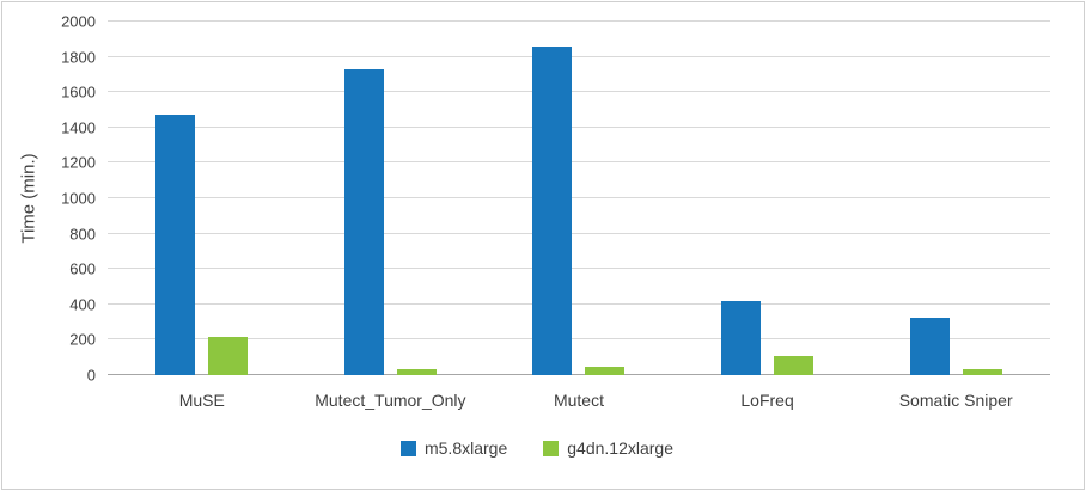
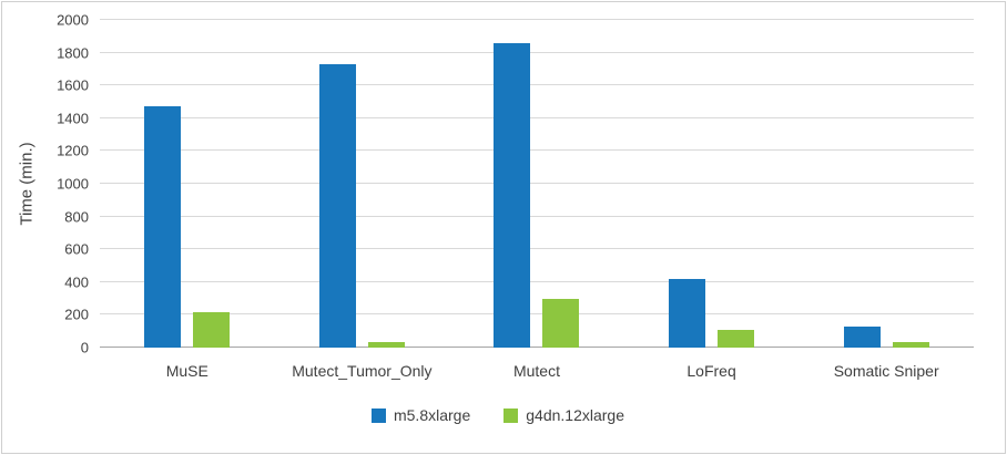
g4dn.12xlarge/Mutect: 50 -> 300
m5.8xlarge/Somatic Sniper: 320 -> 130
